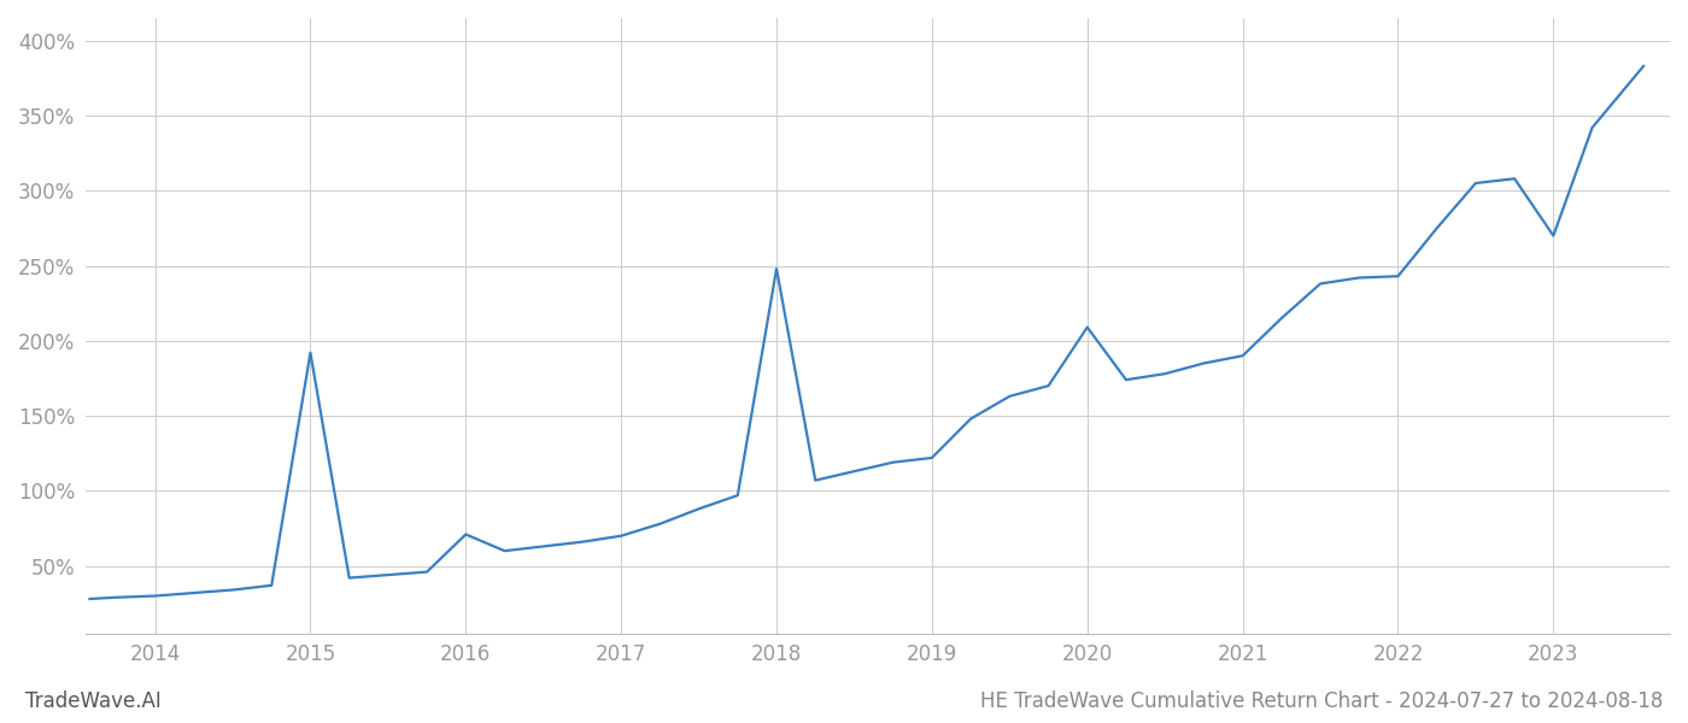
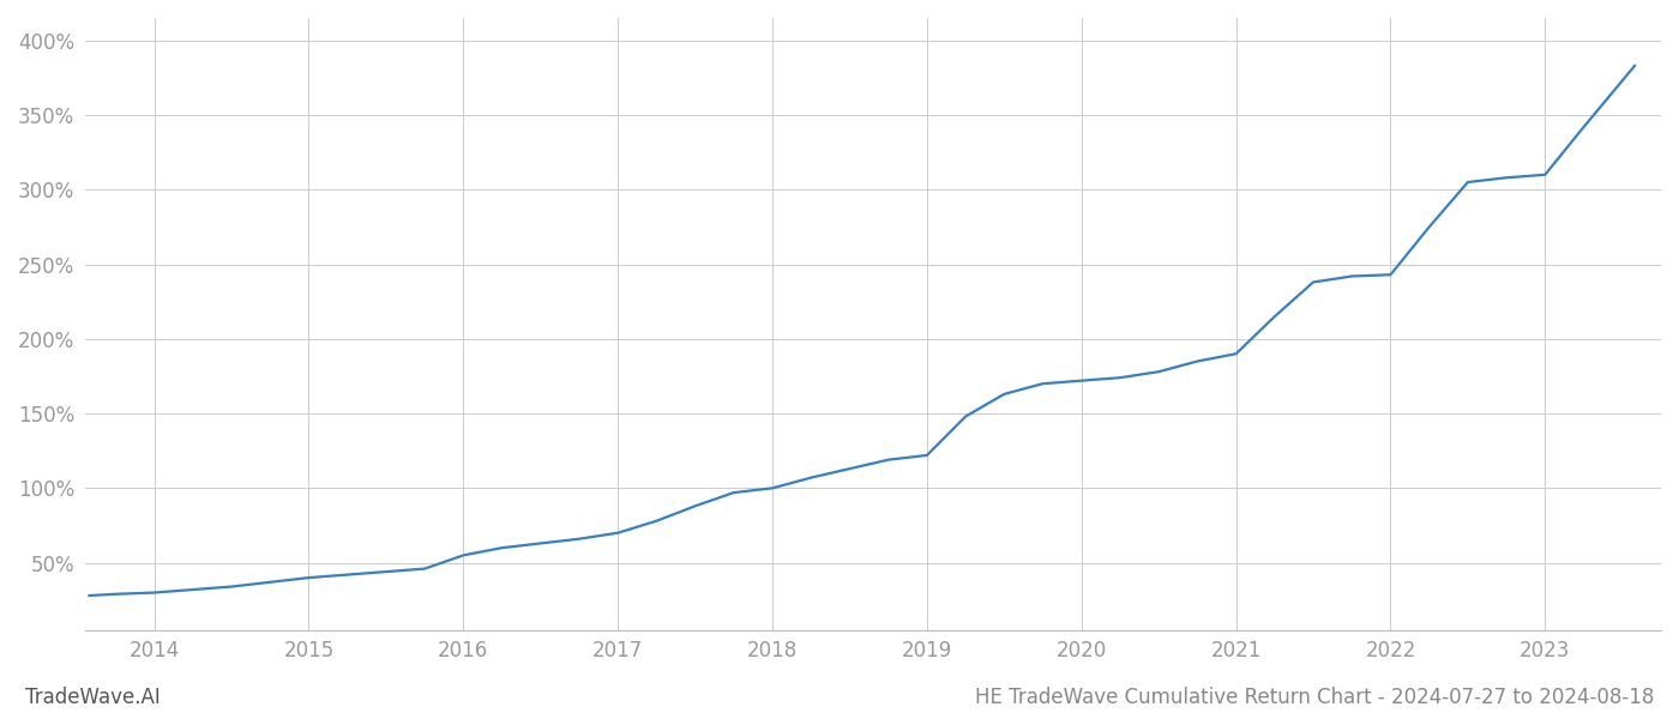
2015: 192% -> 40%
2016: 71% -> 55%
2018: 248% -> 100%
2020: 209% -> 172%
2023: 270% -> 310%
